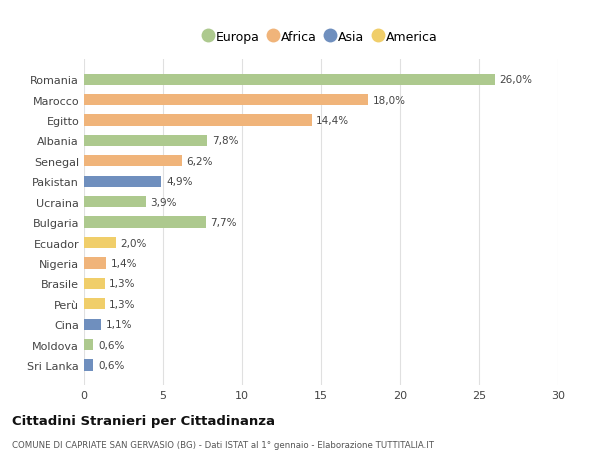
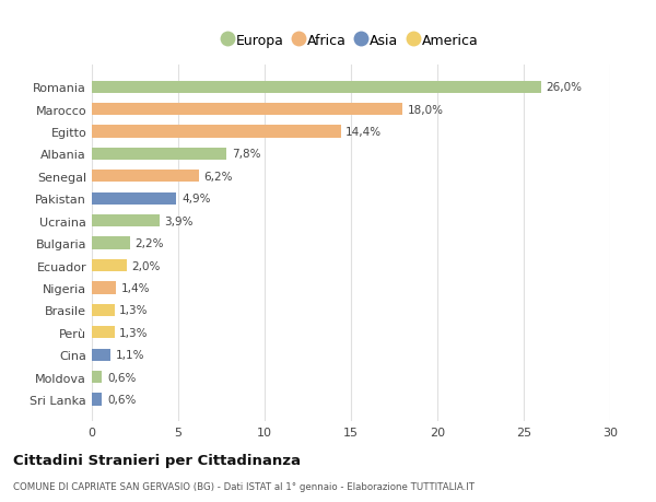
Bulgaria: 7,7% -> 2,2%
